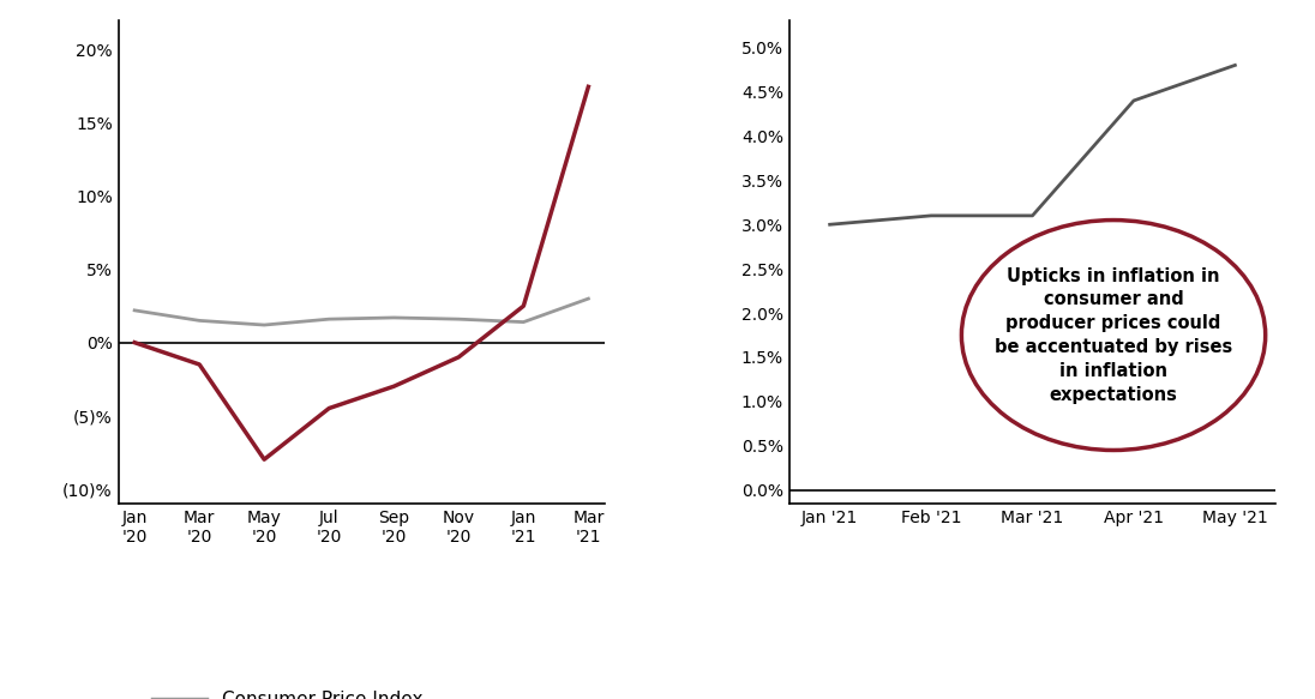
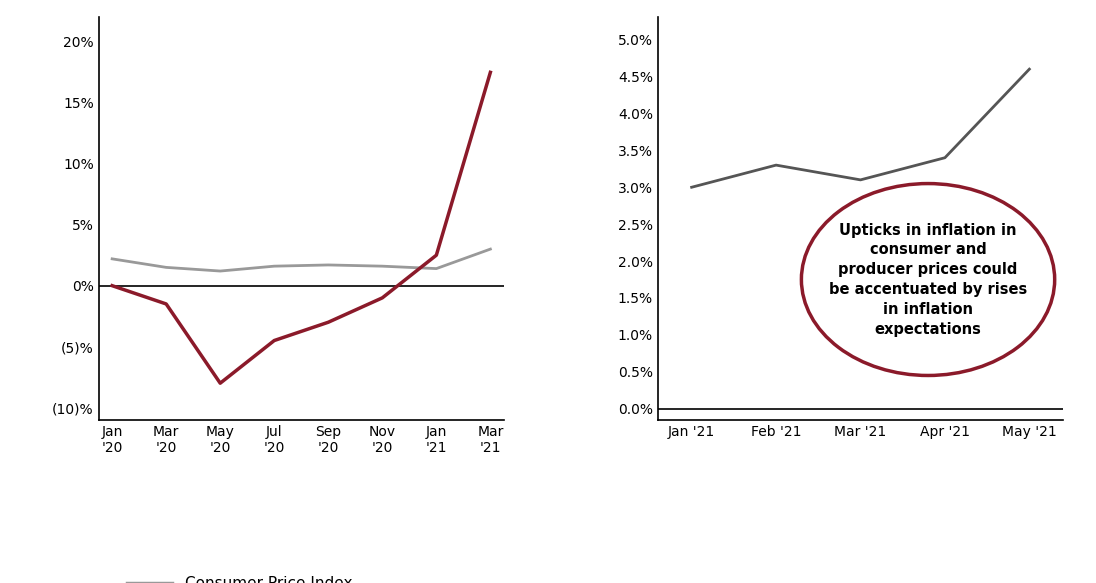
Feb '21: 3.1% -> 3.3%
Apr '21: 4.4% -> 3.4%
May '21: 4.8% -> 4.6%
